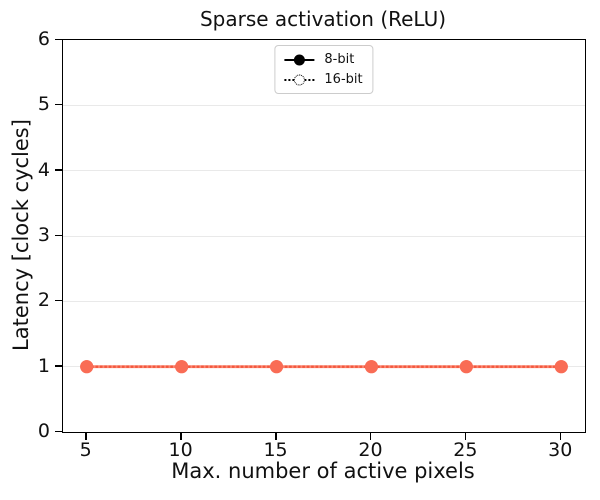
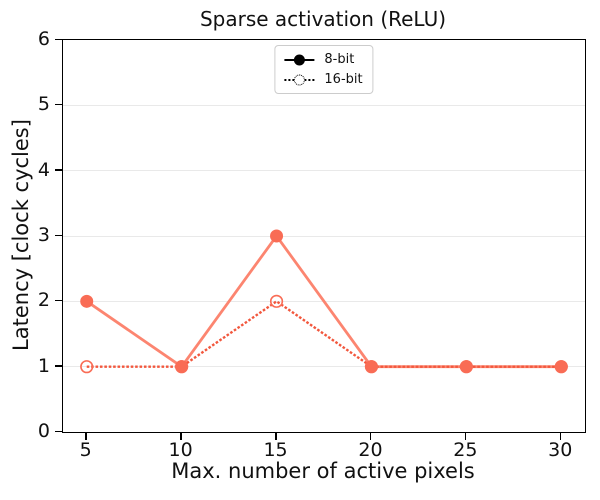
8-bit/5: 1 -> 2
8-bit/15: 1 -> 3
16-bit/15: 1 -> 2
